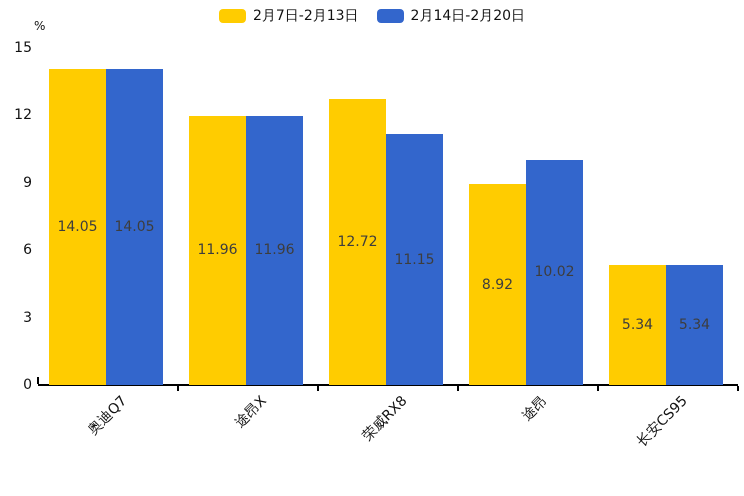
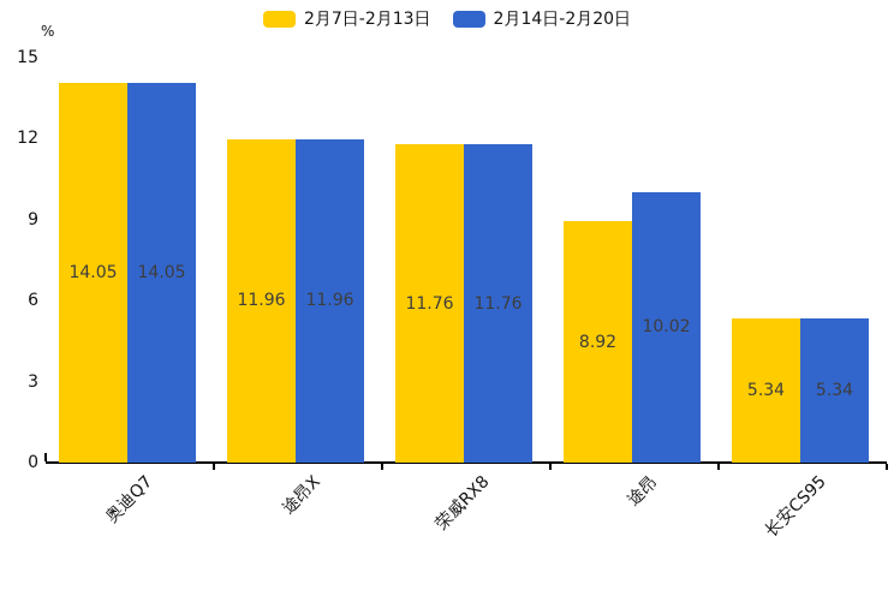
2月7日-2月13日/荣威RX8: 12.72 -> 11.76
2月14日-2月20日/荣威RX8: 11.15 -> 11.76
